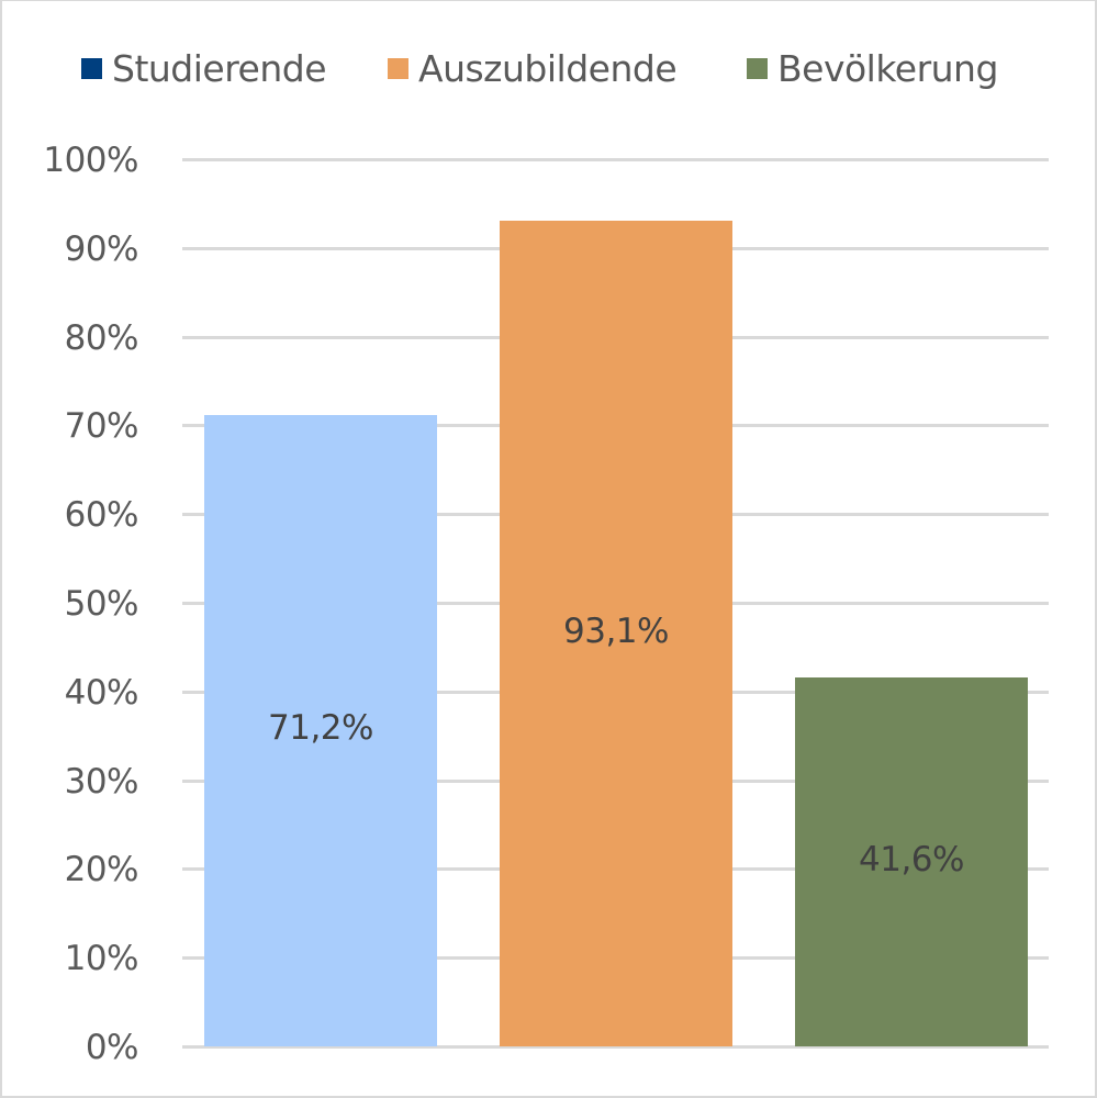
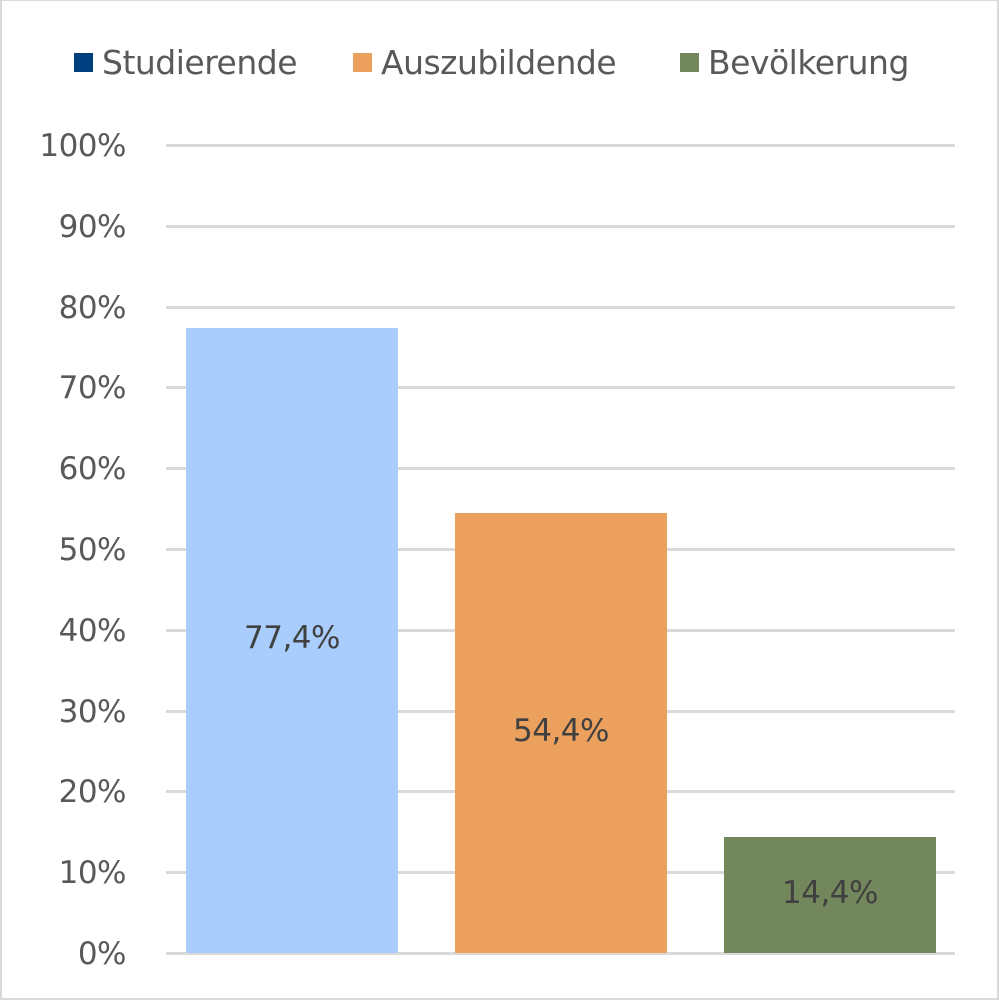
Studierende: 71,2% -> 77,4%
Auszubildende: 93,1% -> 54,4%
Bevölkerung: 41,6% -> 14,4%
